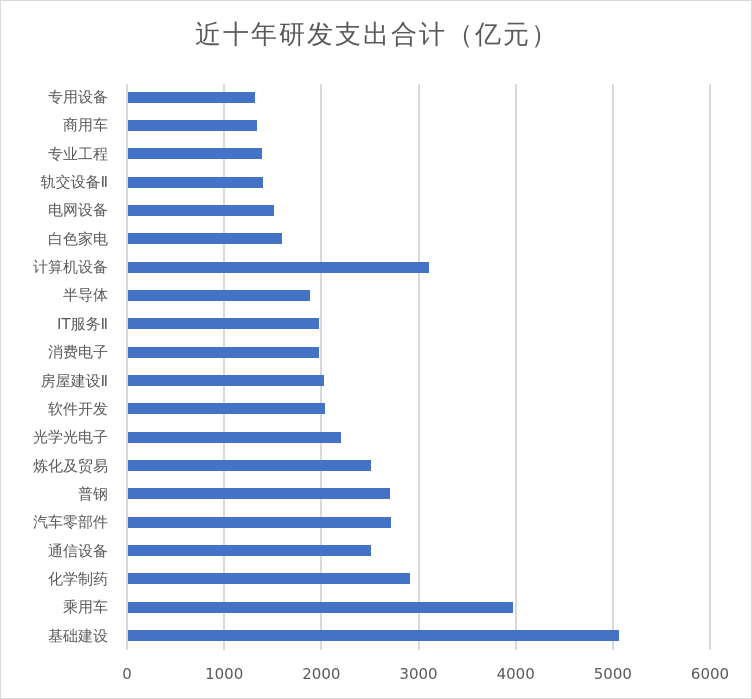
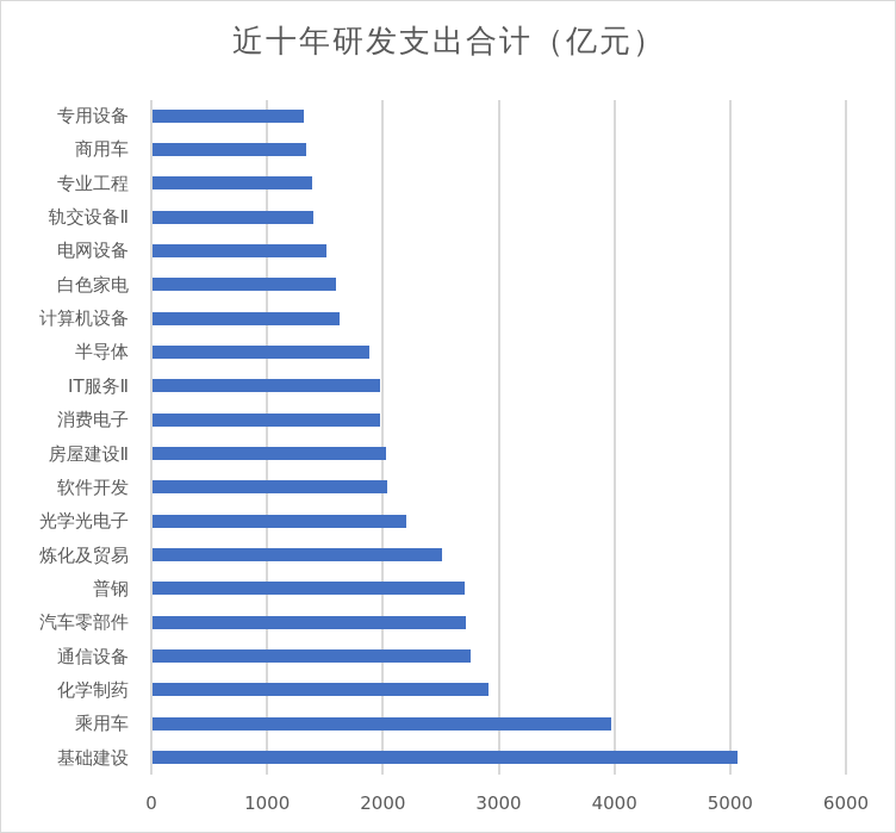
计算机设备: 3100 -> 1600
通信设备: 2500 -> 2700
